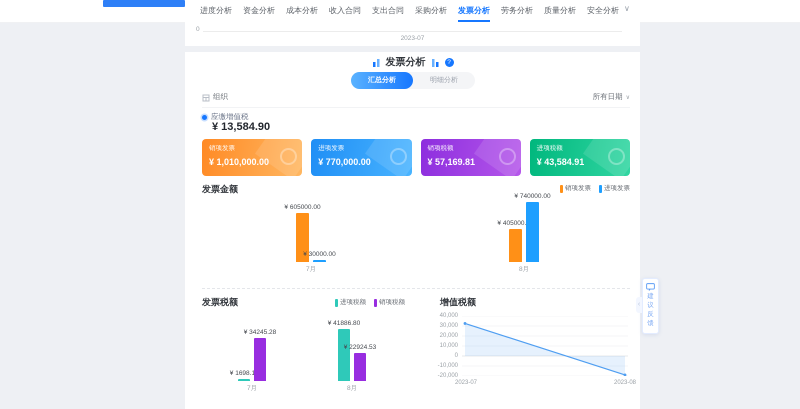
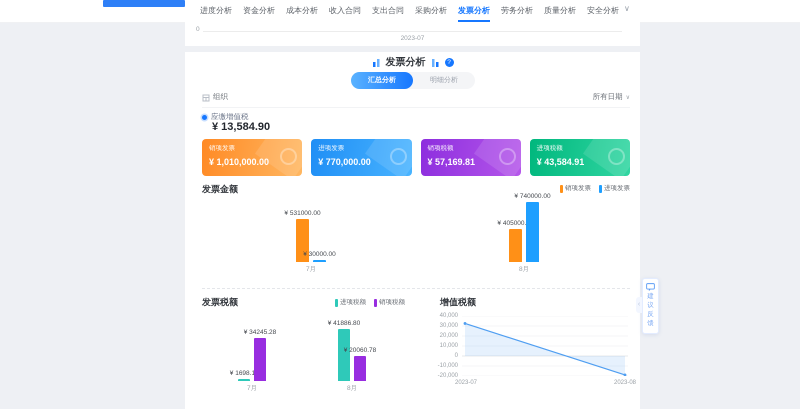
发票金额/销项发票/7月: 605000.00 -> 531000.00
发票税额/销项税额/8月: 22924.53 -> 20060.78
